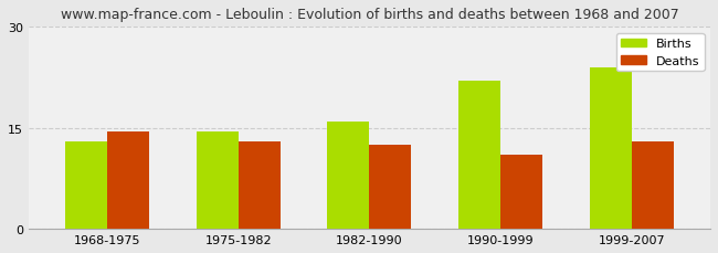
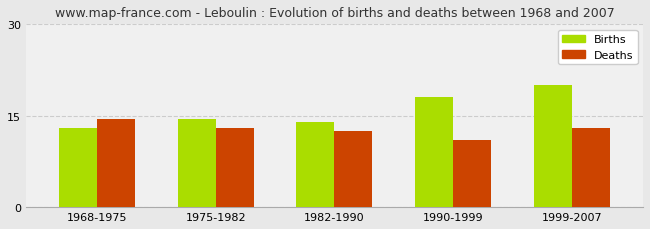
Births/1982-1990: 16.0 -> 14.0
Births/1990-1999: 22.0 -> 18.0
Births/1999-2007: 24.0 -> 20.0
